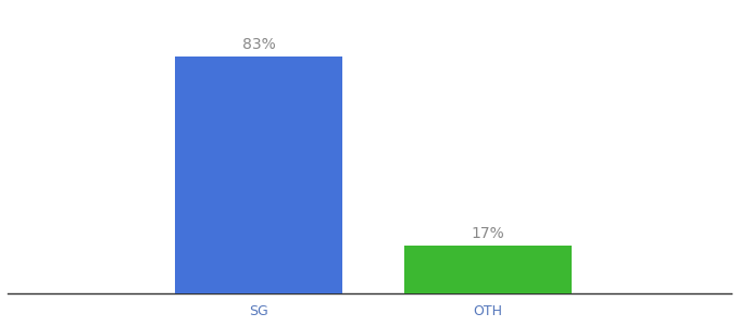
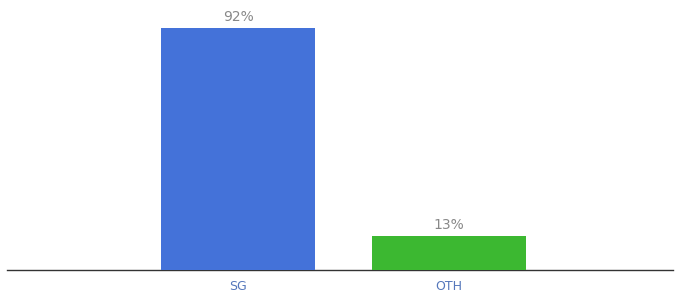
SG: 83% -> 92%
OTH: 17% -> 13%
